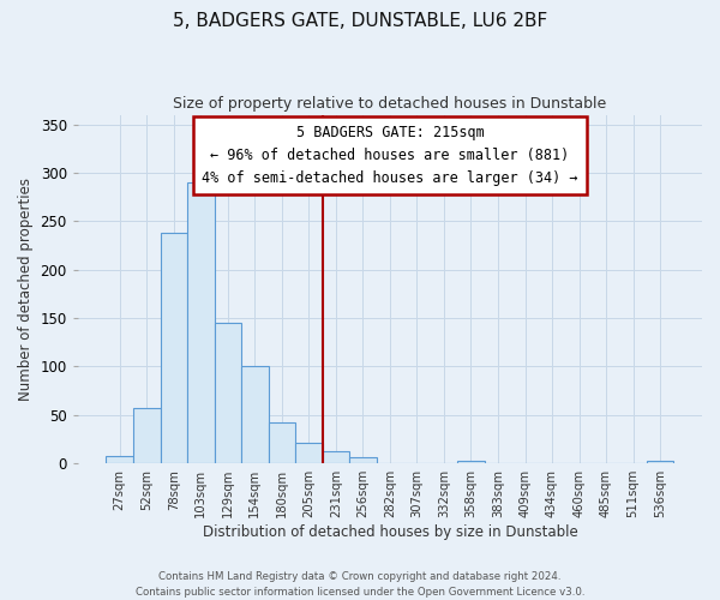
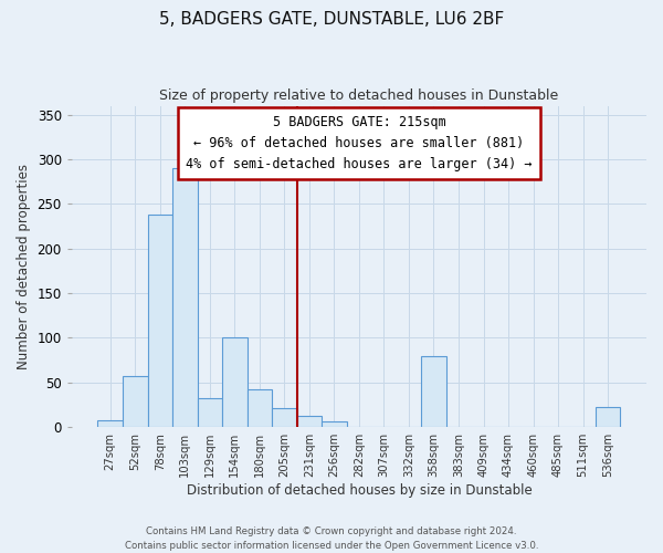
129sqm: 145 -> 32
358sqm: 3 -> 80
536sqm: 3 -> 22
